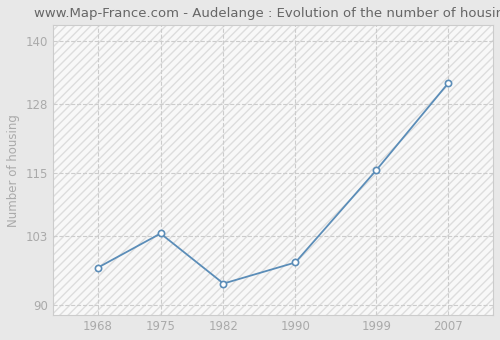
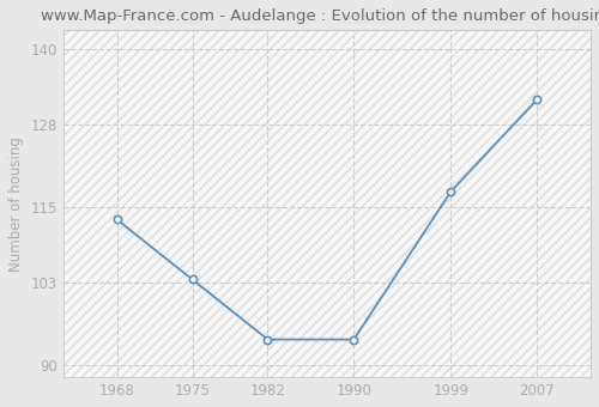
1968: 97.0 -> 113.0
1990: 98.0 -> 94.0
1999: 115.5 -> 117.4
